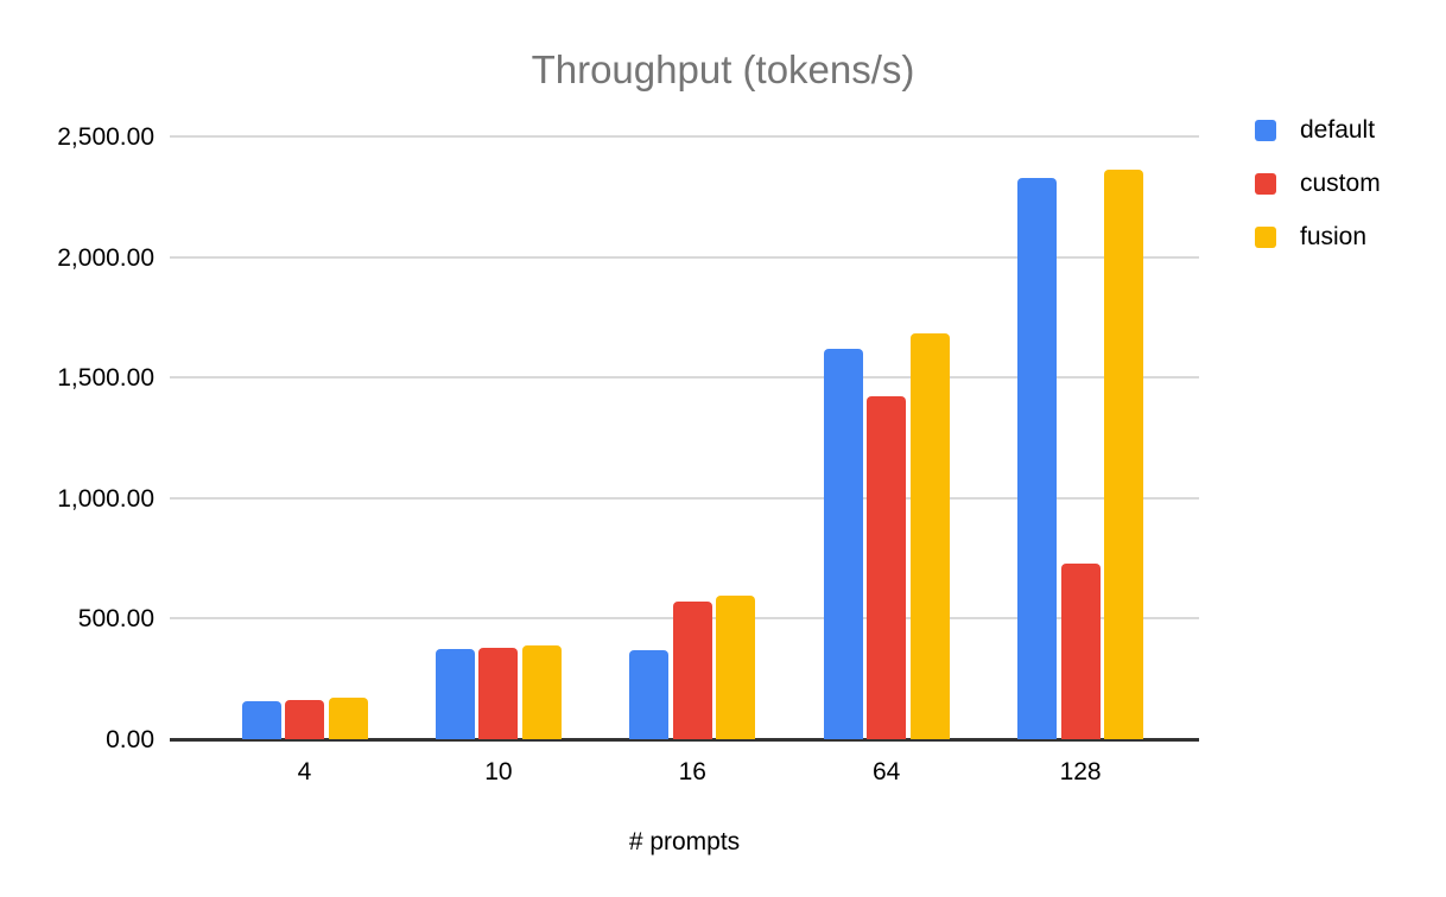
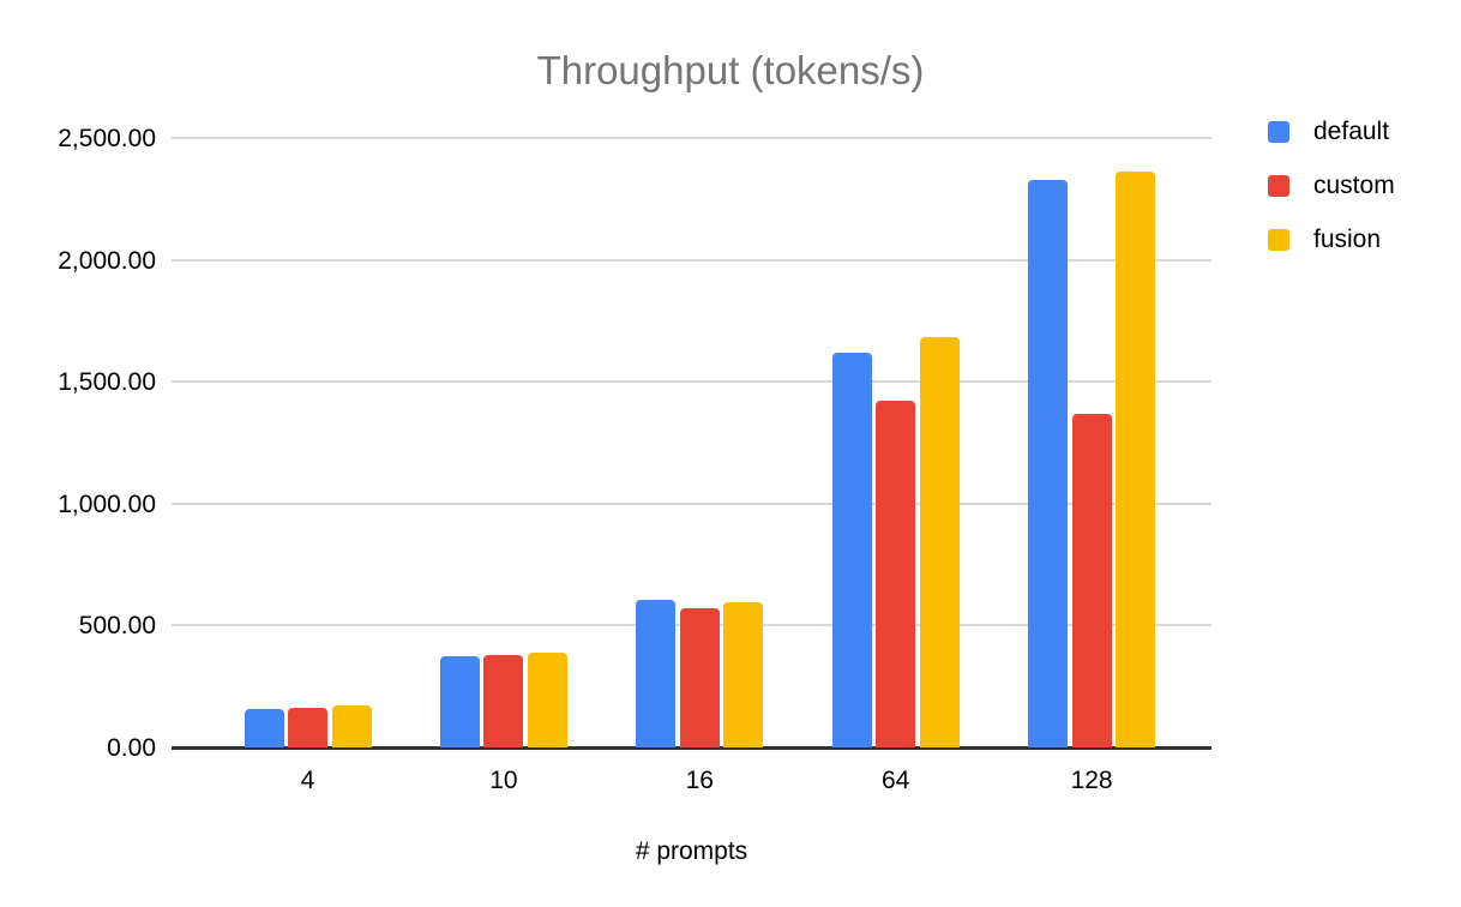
default/16: 370 -> 610
custom/128: 730 -> 1370
